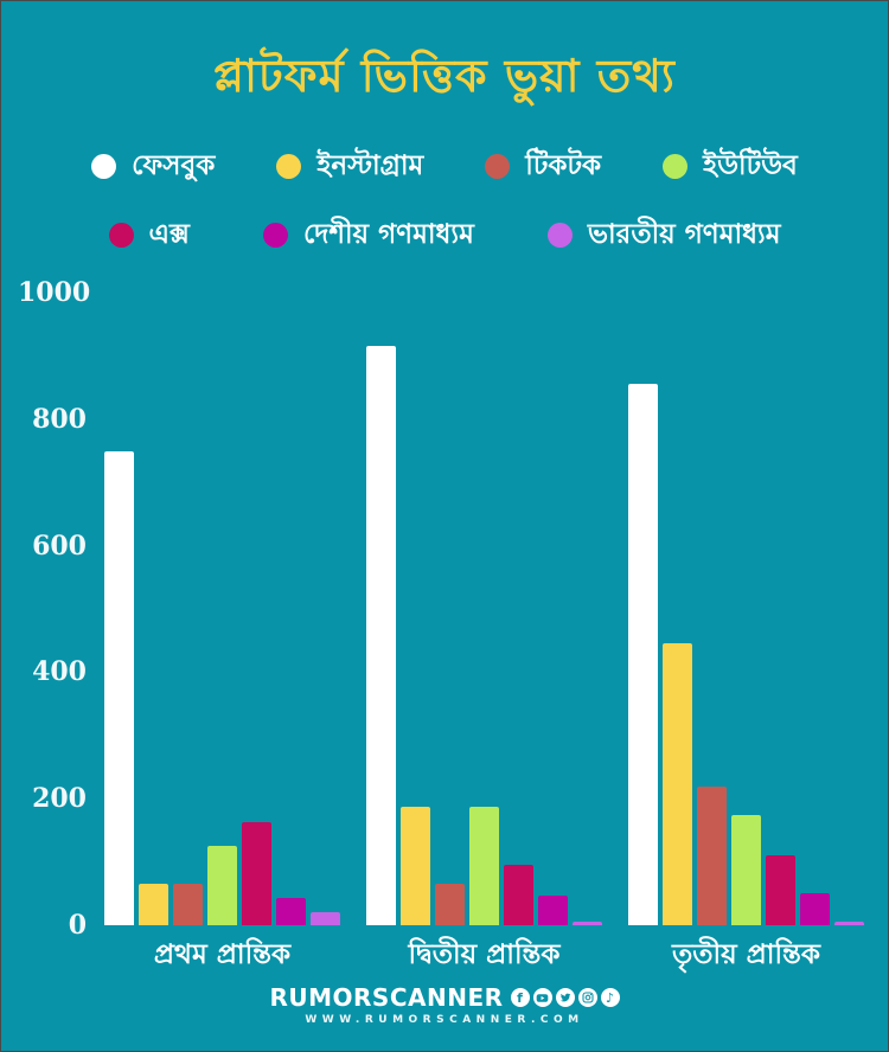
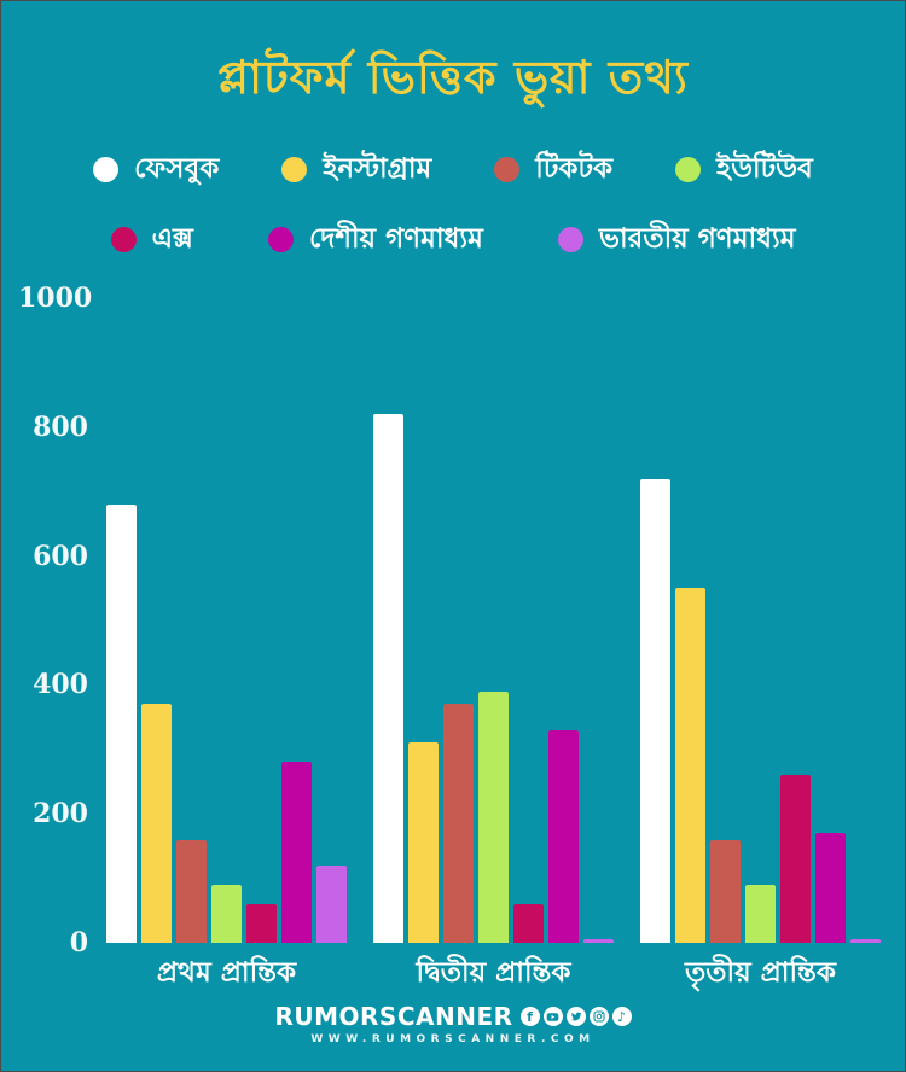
ফেসবুক/প্রথম প্রান্তিক: 750 -> 680
ইনস্টাগ্রাম/প্রথম প্রান্তিক: 60 -> 370
টিকটক/প্রথম প্রান্তিক: 60 -> 160
ইউটিউব/প্রথম প্রান্তিক: 120 -> 90
এক্স/প্রথম প্রান্তিক: 160 -> 60
দেশীয় গণমাধ্যম/প্রথম প্রান্তিক: 40 -> 280
ভারতীয় গণমাধ্যম/প্রথম প্রান্তিক: 20 -> 120
ফেসবুক/দ্বিতীয় প্রান্তিক: 920 -> 820
ইনস্টাগ্রাম/দ্বিতীয় প্রান্তিক: 190 -> 310
টিকটক/দ্বিতীয় প্রান্তিক: 60 -> 370
ইউটিউব/দ্বিতীয় প্রান্তিক: 190 -> 390
এক্স/দ্বিতীয় প্রান্তিক: 100 -> 60
দেশীয় গণমাধ্যম/দ্বিতীয় প্রান্তিক: 50 -> 330
ফেসবুক/তৃতীয় প্রান্তিক: 860 -> 720
ইনস্টাগ্রাম/তৃতীয় প্রান্তিক: 440 -> 550
টিকটক/তৃতীয় প্রান্তিক: 220 -> 160
ইউটিউব/তৃতীয় প্রান্তিক: 180 -> 90
এক্স/তৃতীয় প্রান্তিক: 110 -> 260
দেশীয় গণমাধ্যম/তৃতীয় প্রান্তিক: 50 -> 170
